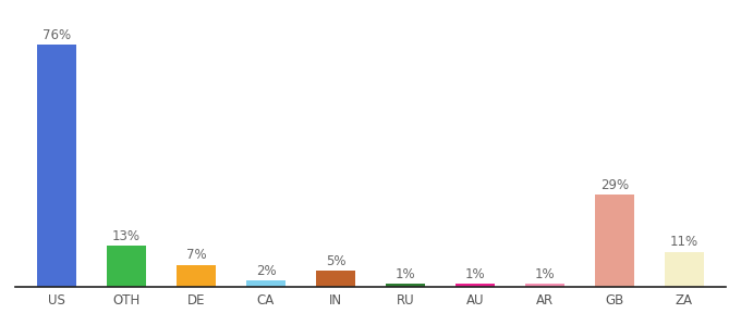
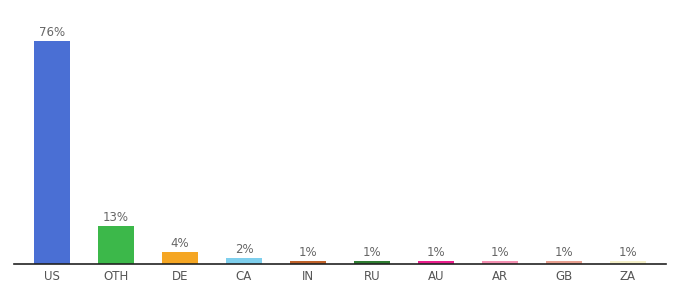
DE: 7% -> 4%
IN: 5% -> 1%
GB: 29% -> 1%
ZA: 11% -> 1%
